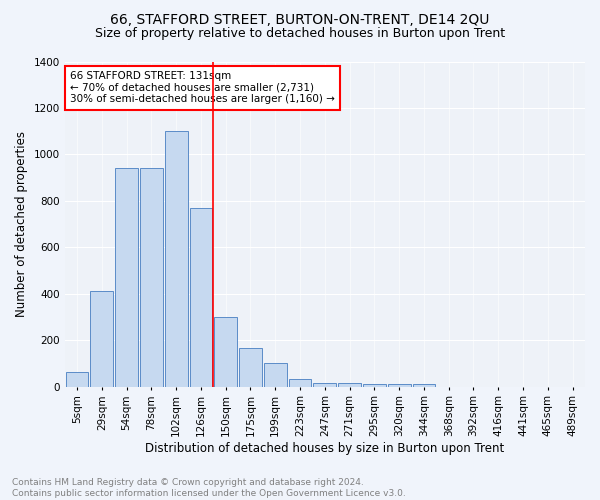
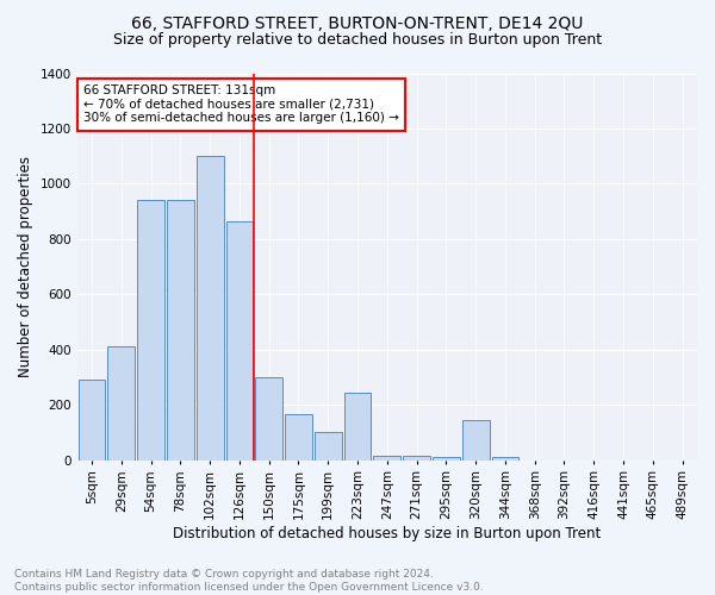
5sqm: 65 -> 290
126sqm: 770 -> 865
223sqm: 35 -> 245
320sqm: 10 -> 145
